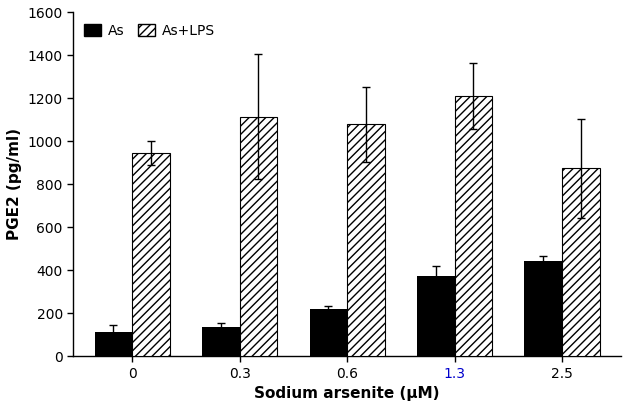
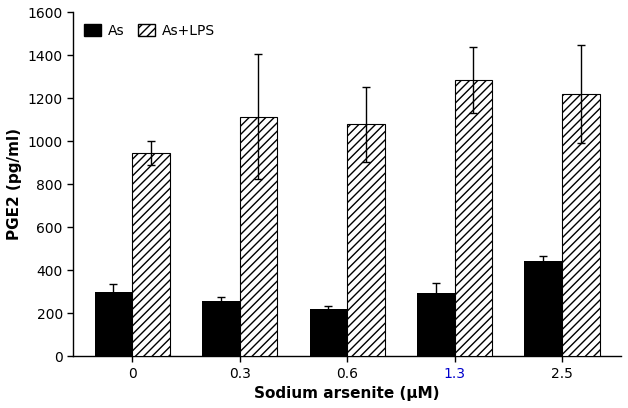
As/0: 110 -> 300
As/0.3: 135 -> 255
As/1.3: 375 -> 295
As+LPS/1.3: 1210 -> 1285
As+LPS/2.5: 875 -> 1220
